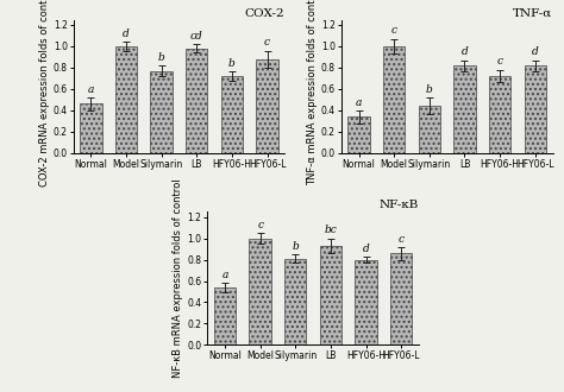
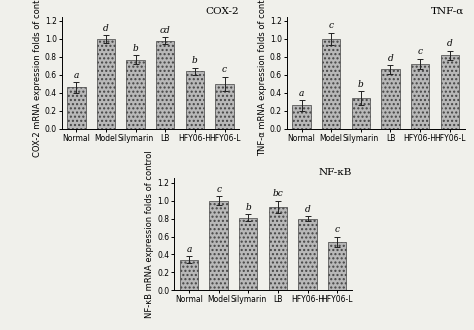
COX-2/HFY06-H: 0.72 -> 0.64
COX-2/HFY06-L: 0.88 -> 0.50
TNF-α/Normal: 0.34 -> 0.26
TNF-α/Silymarin: 0.44 -> 0.34
TNF-α/LB: 0.82 -> 0.66
NF-κB/Normal: 0.54 -> 0.34
NF-κB/HFY06-L: 0.86 -> 0.54
